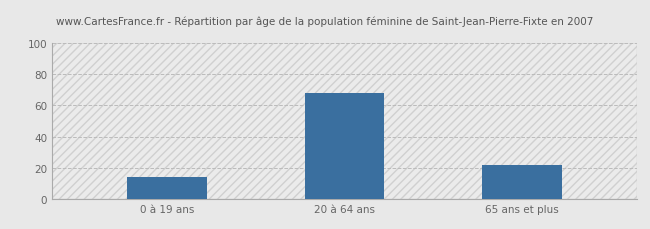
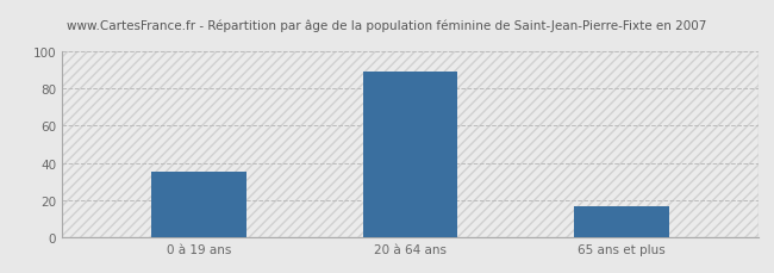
0 à 19 ans: 14 -> 35
20 à 64 ans: 68 -> 89
65 ans et plus: 22 -> 17
